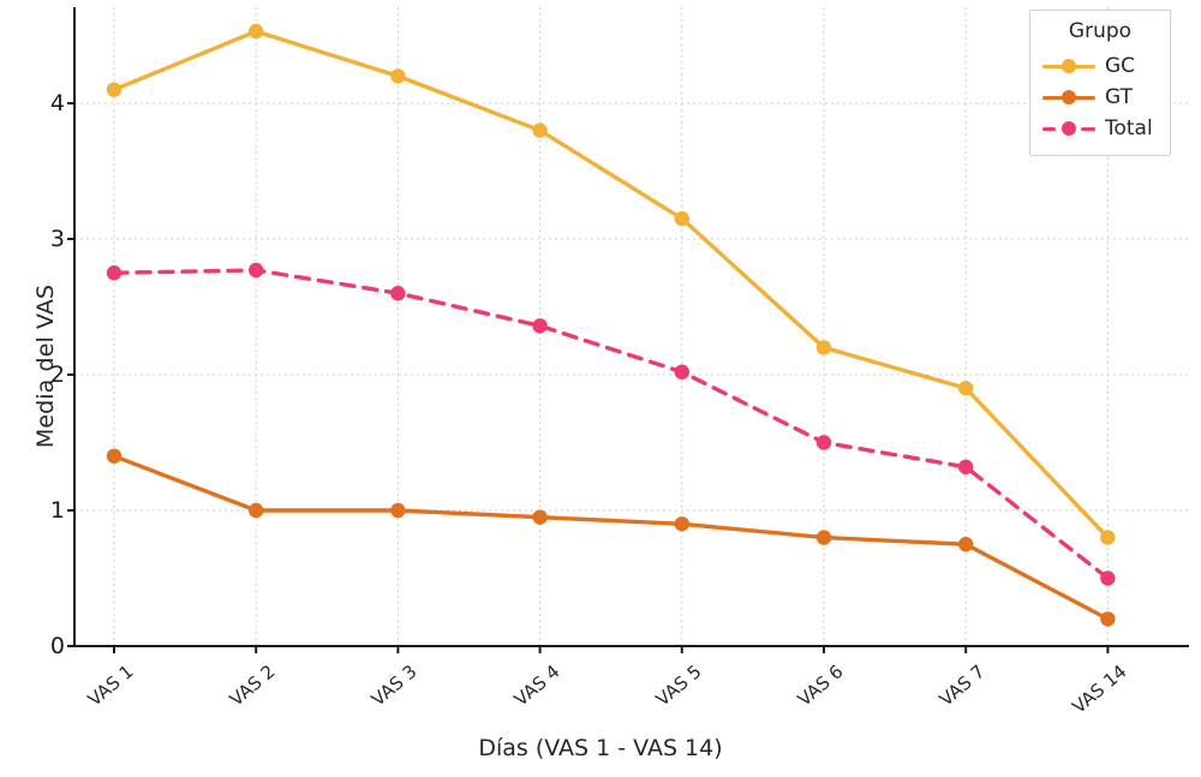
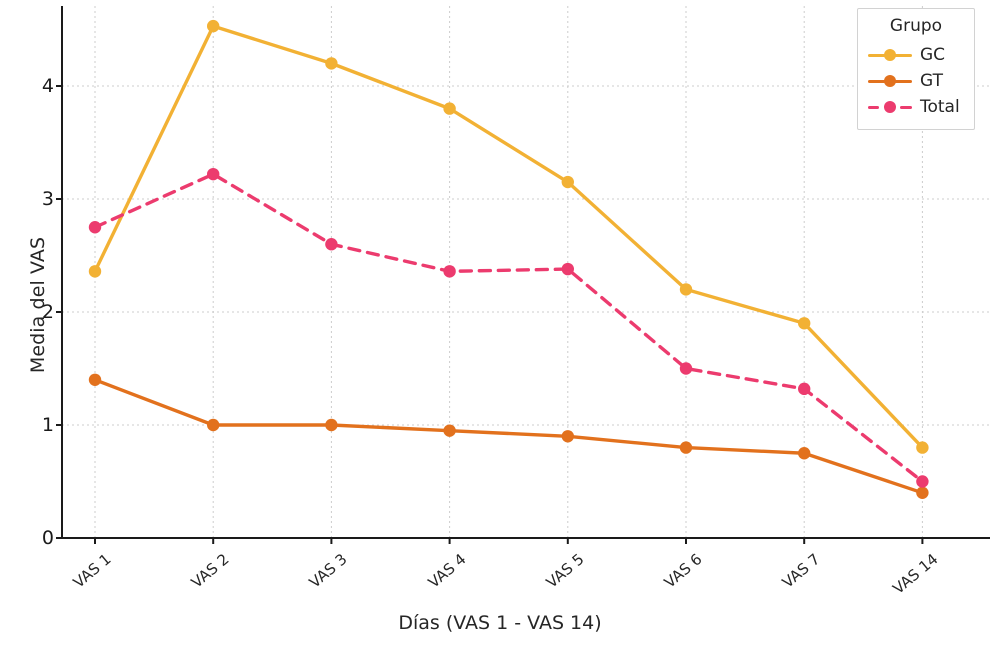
GC/VAS 1: 4.10 -> 2.36
Total/VAS 2: 2.77 -> 3.22
Total/VAS 5: 2.02 -> 2.38
GT/VAS 14: 0.20 -> 0.40
